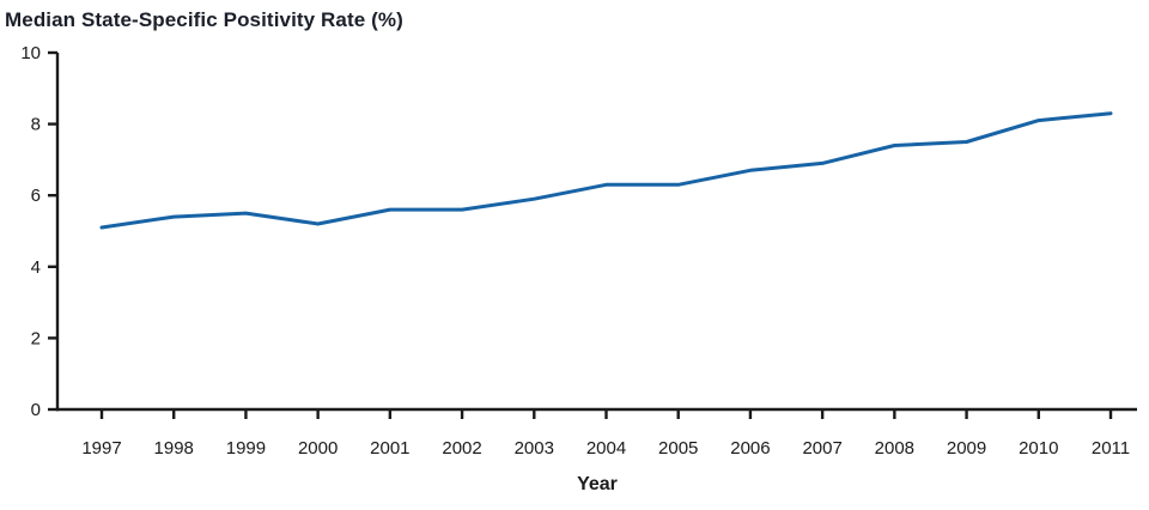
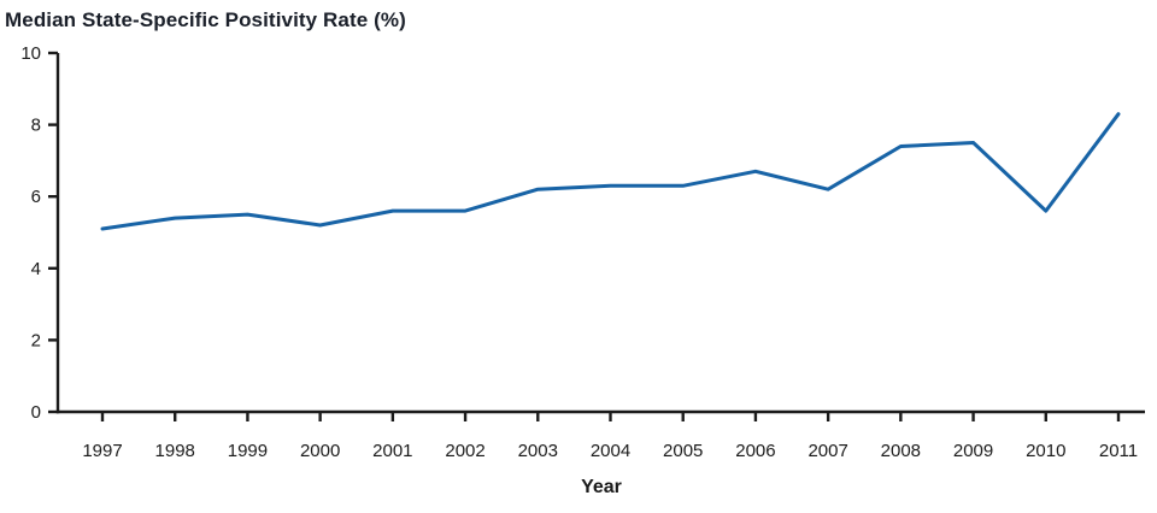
2003: 5.9 -> 6.2
2007: 6.9 -> 6.2
2010: 8.1 -> 5.6
